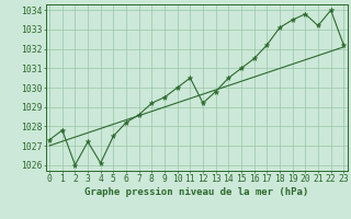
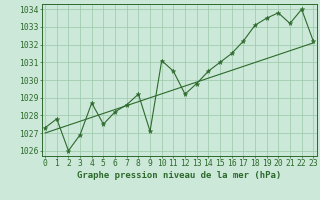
3: 1027.2 -> 1026.9
4: 1026.1 -> 1028.7
9: 1029.5 -> 1027.1
10: 1030.0 -> 1031.1
